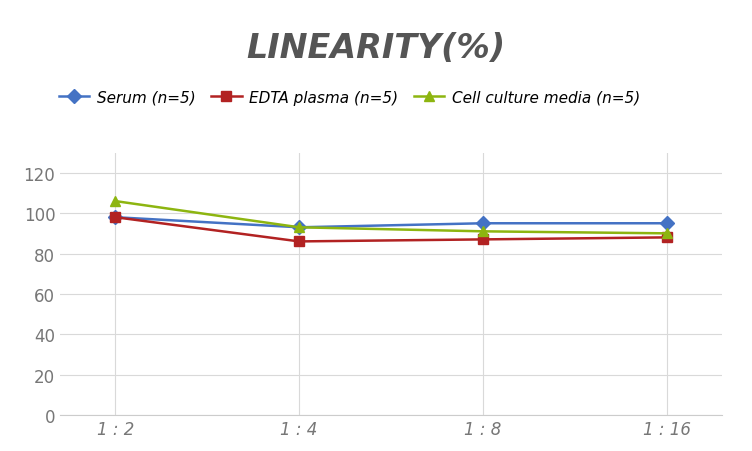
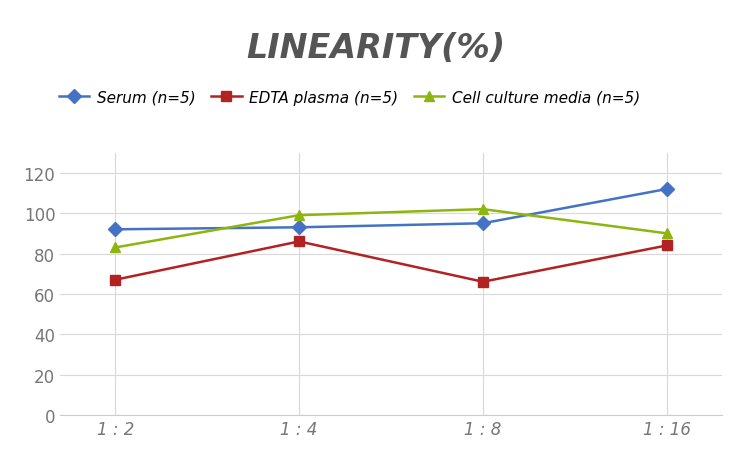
Serum (n=5)/1 : 2: 98 -> 92
EDTA plasma (n=5)/1 : 2: 98 -> 67
Cell culture media (n=5)/1 : 2: 106 -> 83
Cell culture media (n=5)/1 : 4: 93 -> 99
EDTA plasma (n=5)/1 : 8: 87 -> 66
Cell culture media (n=5)/1 : 8: 91 -> 102
Serum (n=5)/1 : 16: 95 -> 112
EDTA plasma (n=5)/1 : 16: 88 -> 84
